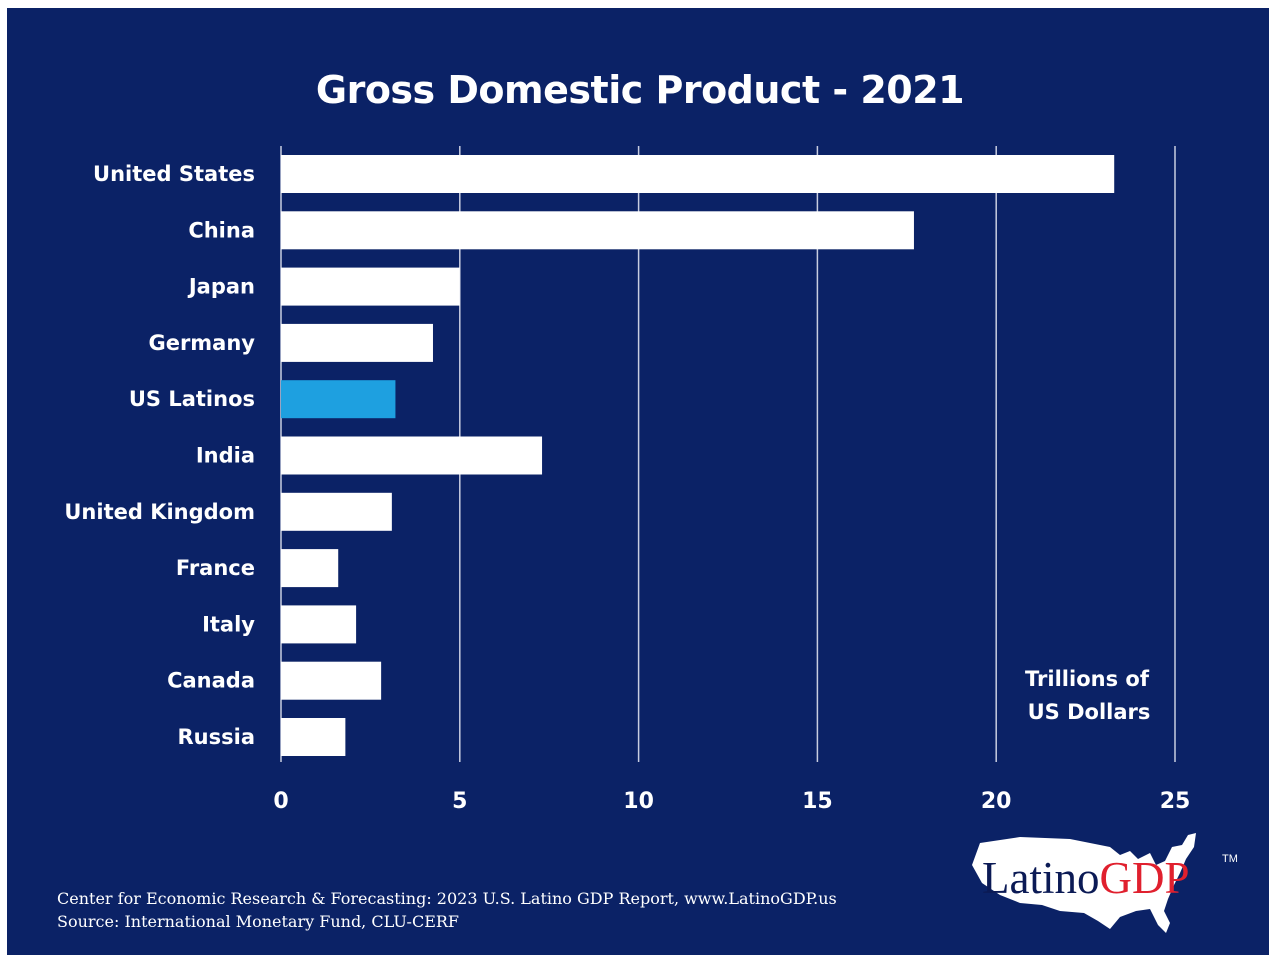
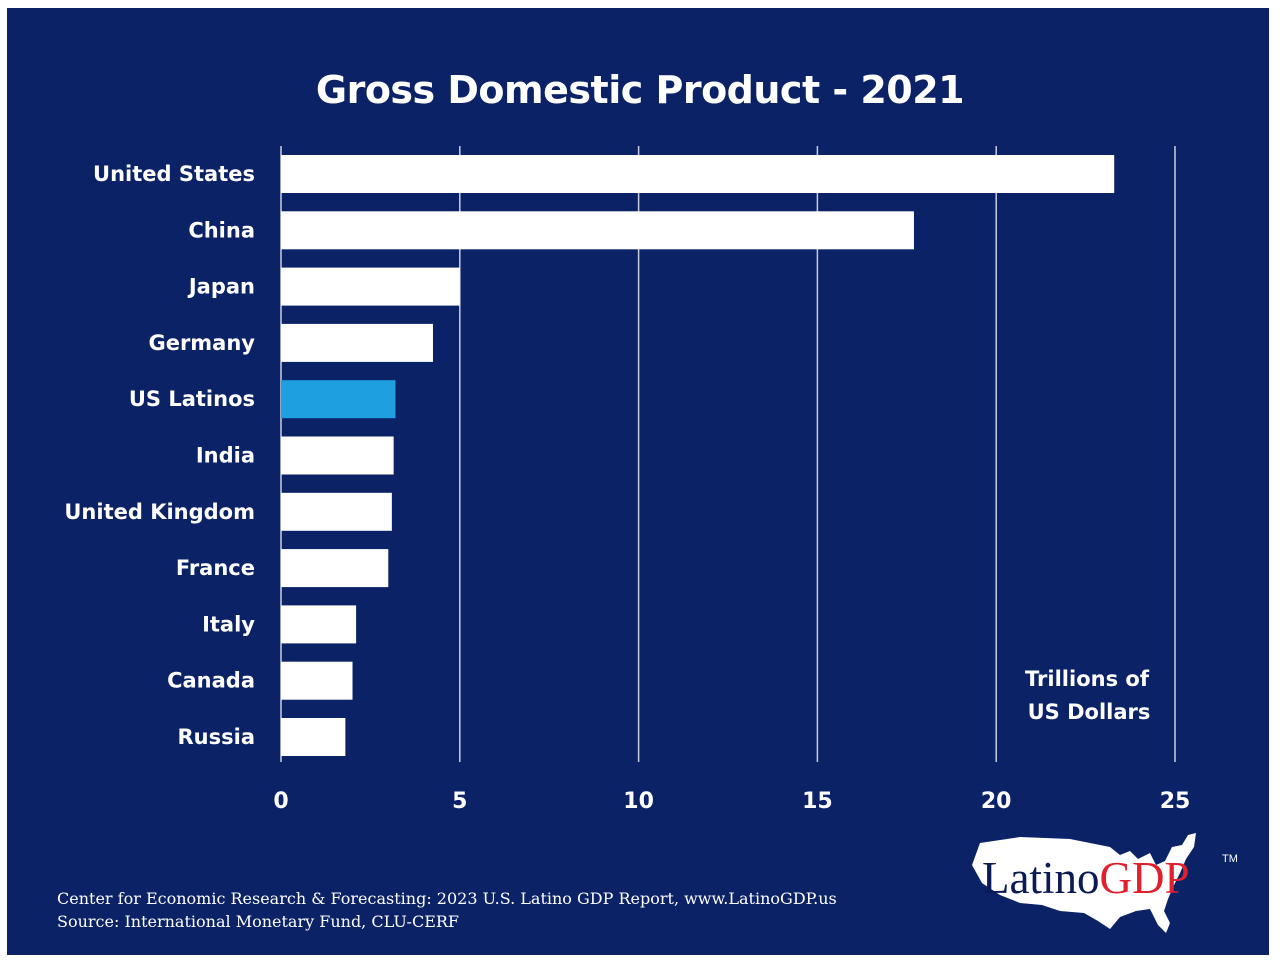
India: 7.3 -> 3.1
France: 1.6 -> 3.0
Canada: 2.8 -> 2.0
